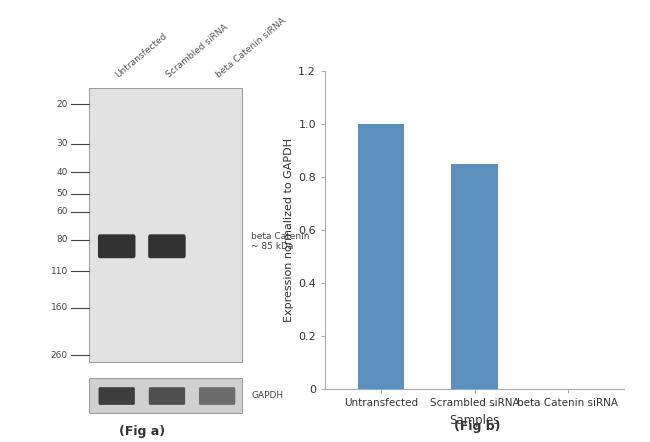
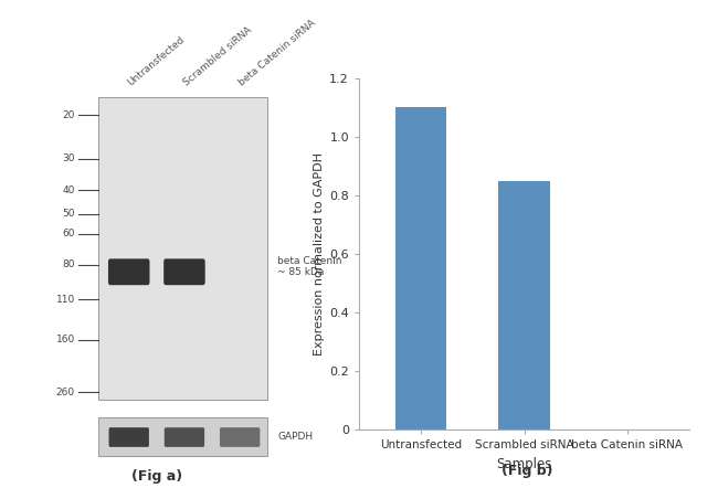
Untransfected: 1.00 -> 1.10
